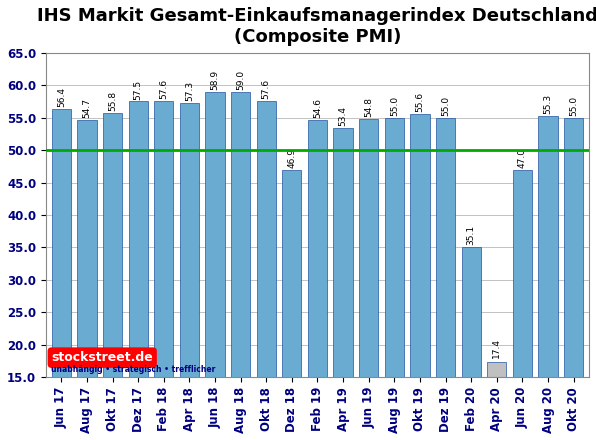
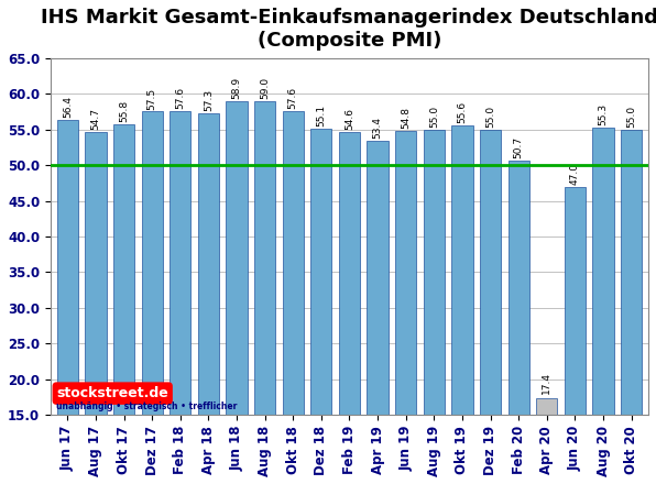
Dez 18: 46.9 -> 55.1
Feb 20: 35.1 -> 50.7
